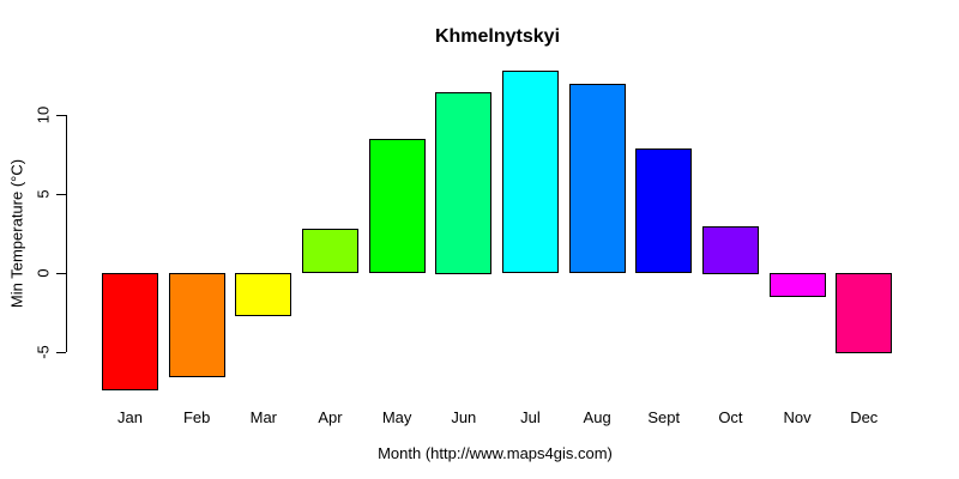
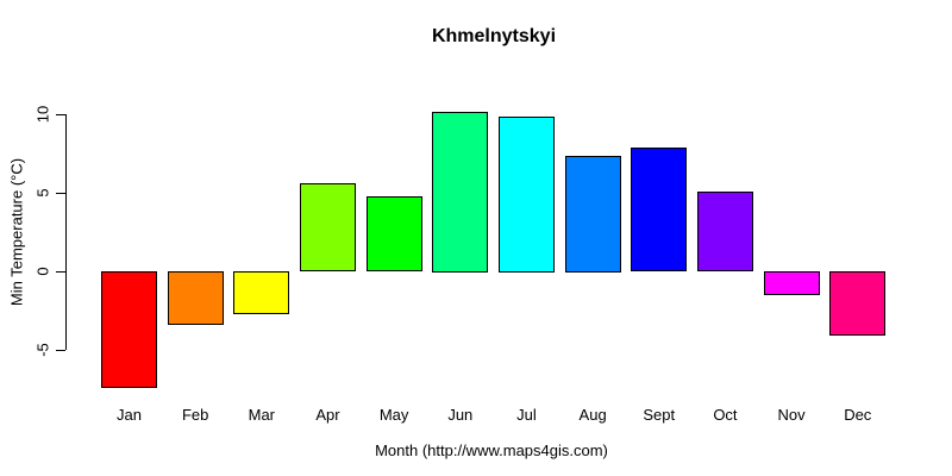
Feb: -6.6 -> -3.4
Apr: 2.8 -> 5.6
May: 8.5 -> 4.8
Jun: 11.5 -> 10.2
Jul: 12.8 -> 9.9
Aug: 12.0 -> 7.4
Oct: 3.0 -> 5.1
Dec: -5.1 -> -4.1
